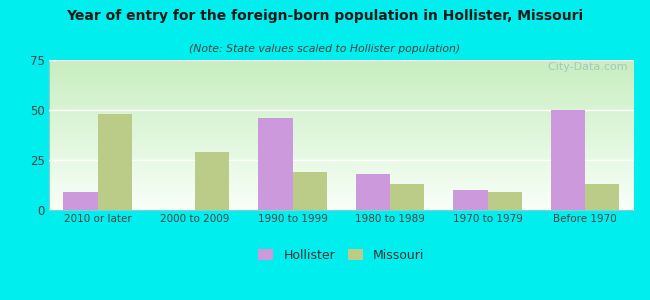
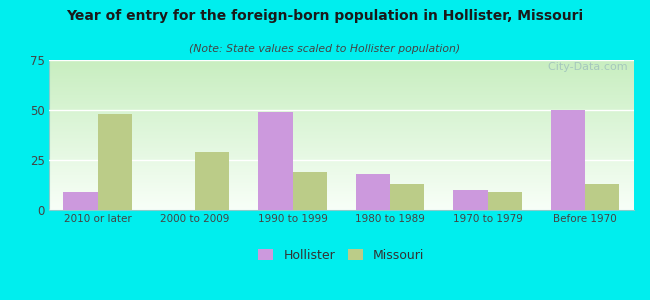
Hollister/1990 to 1999: 46 -> 49
